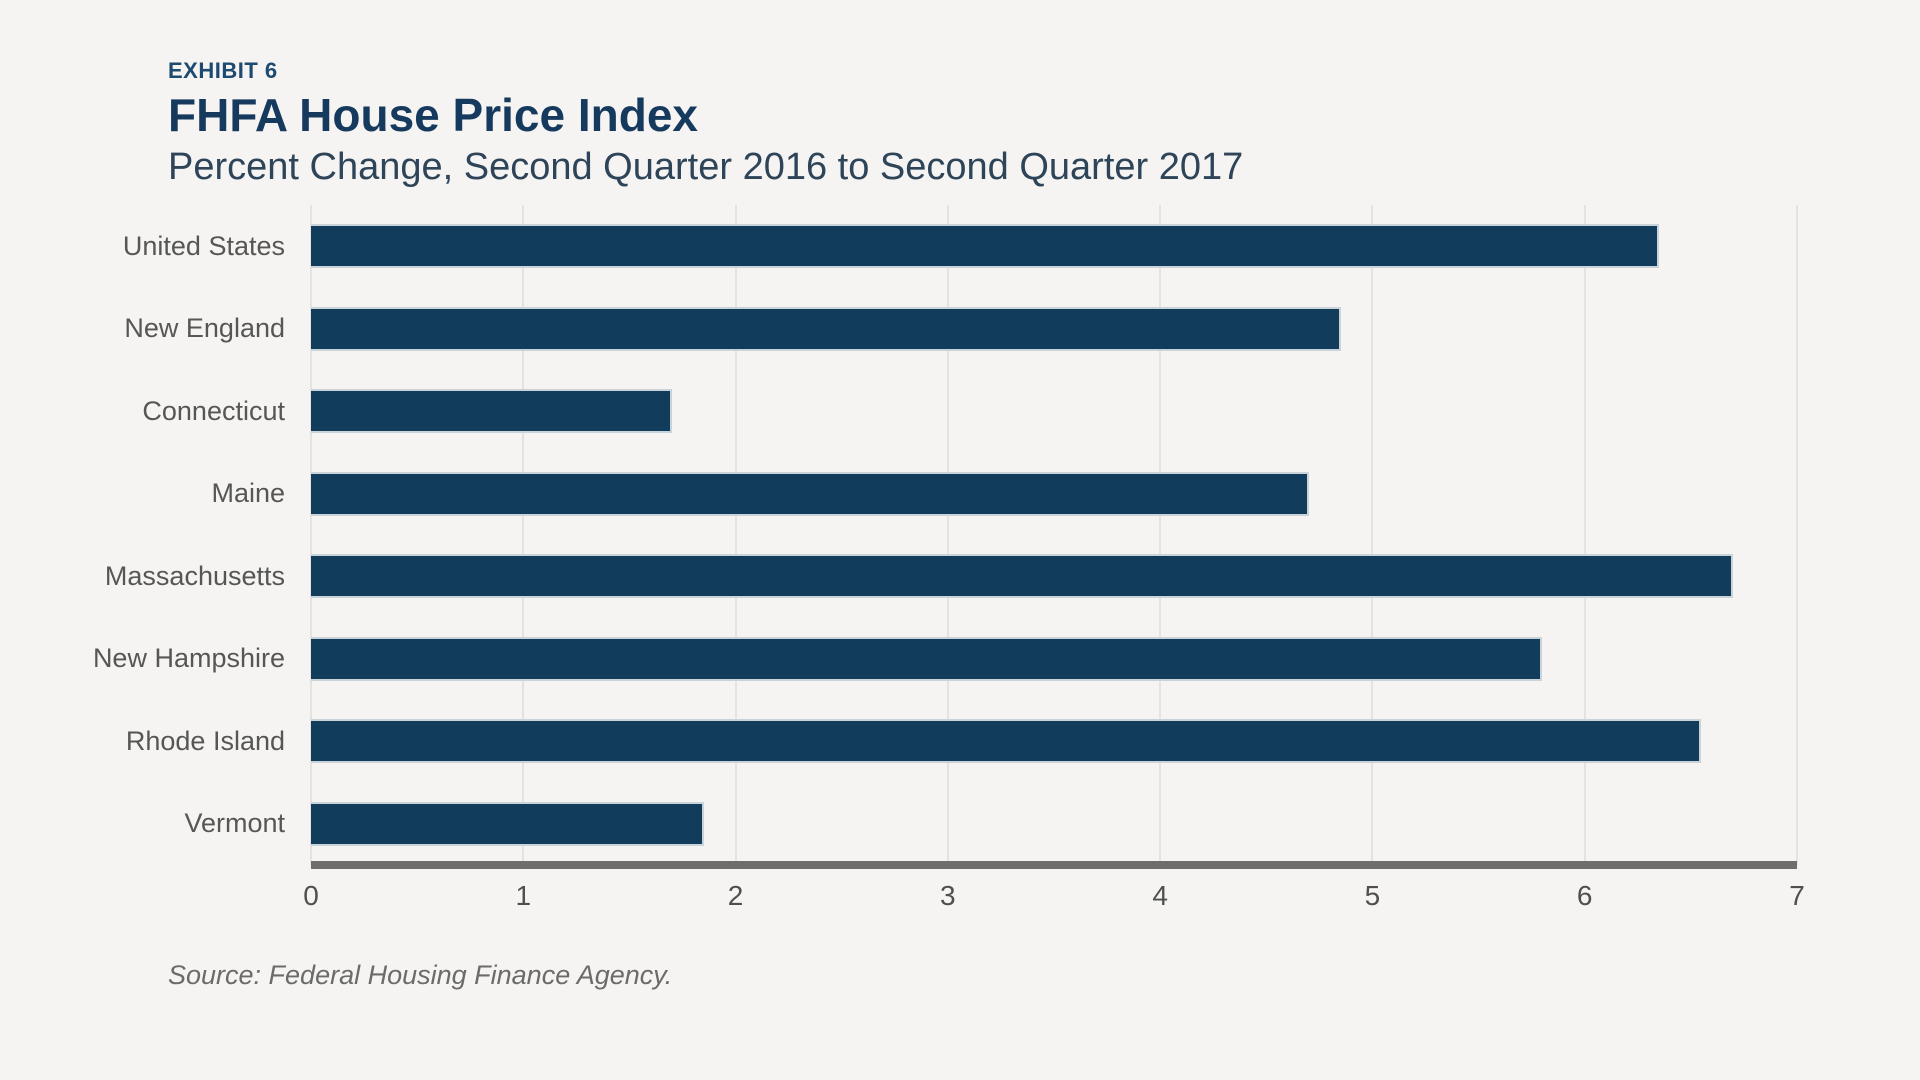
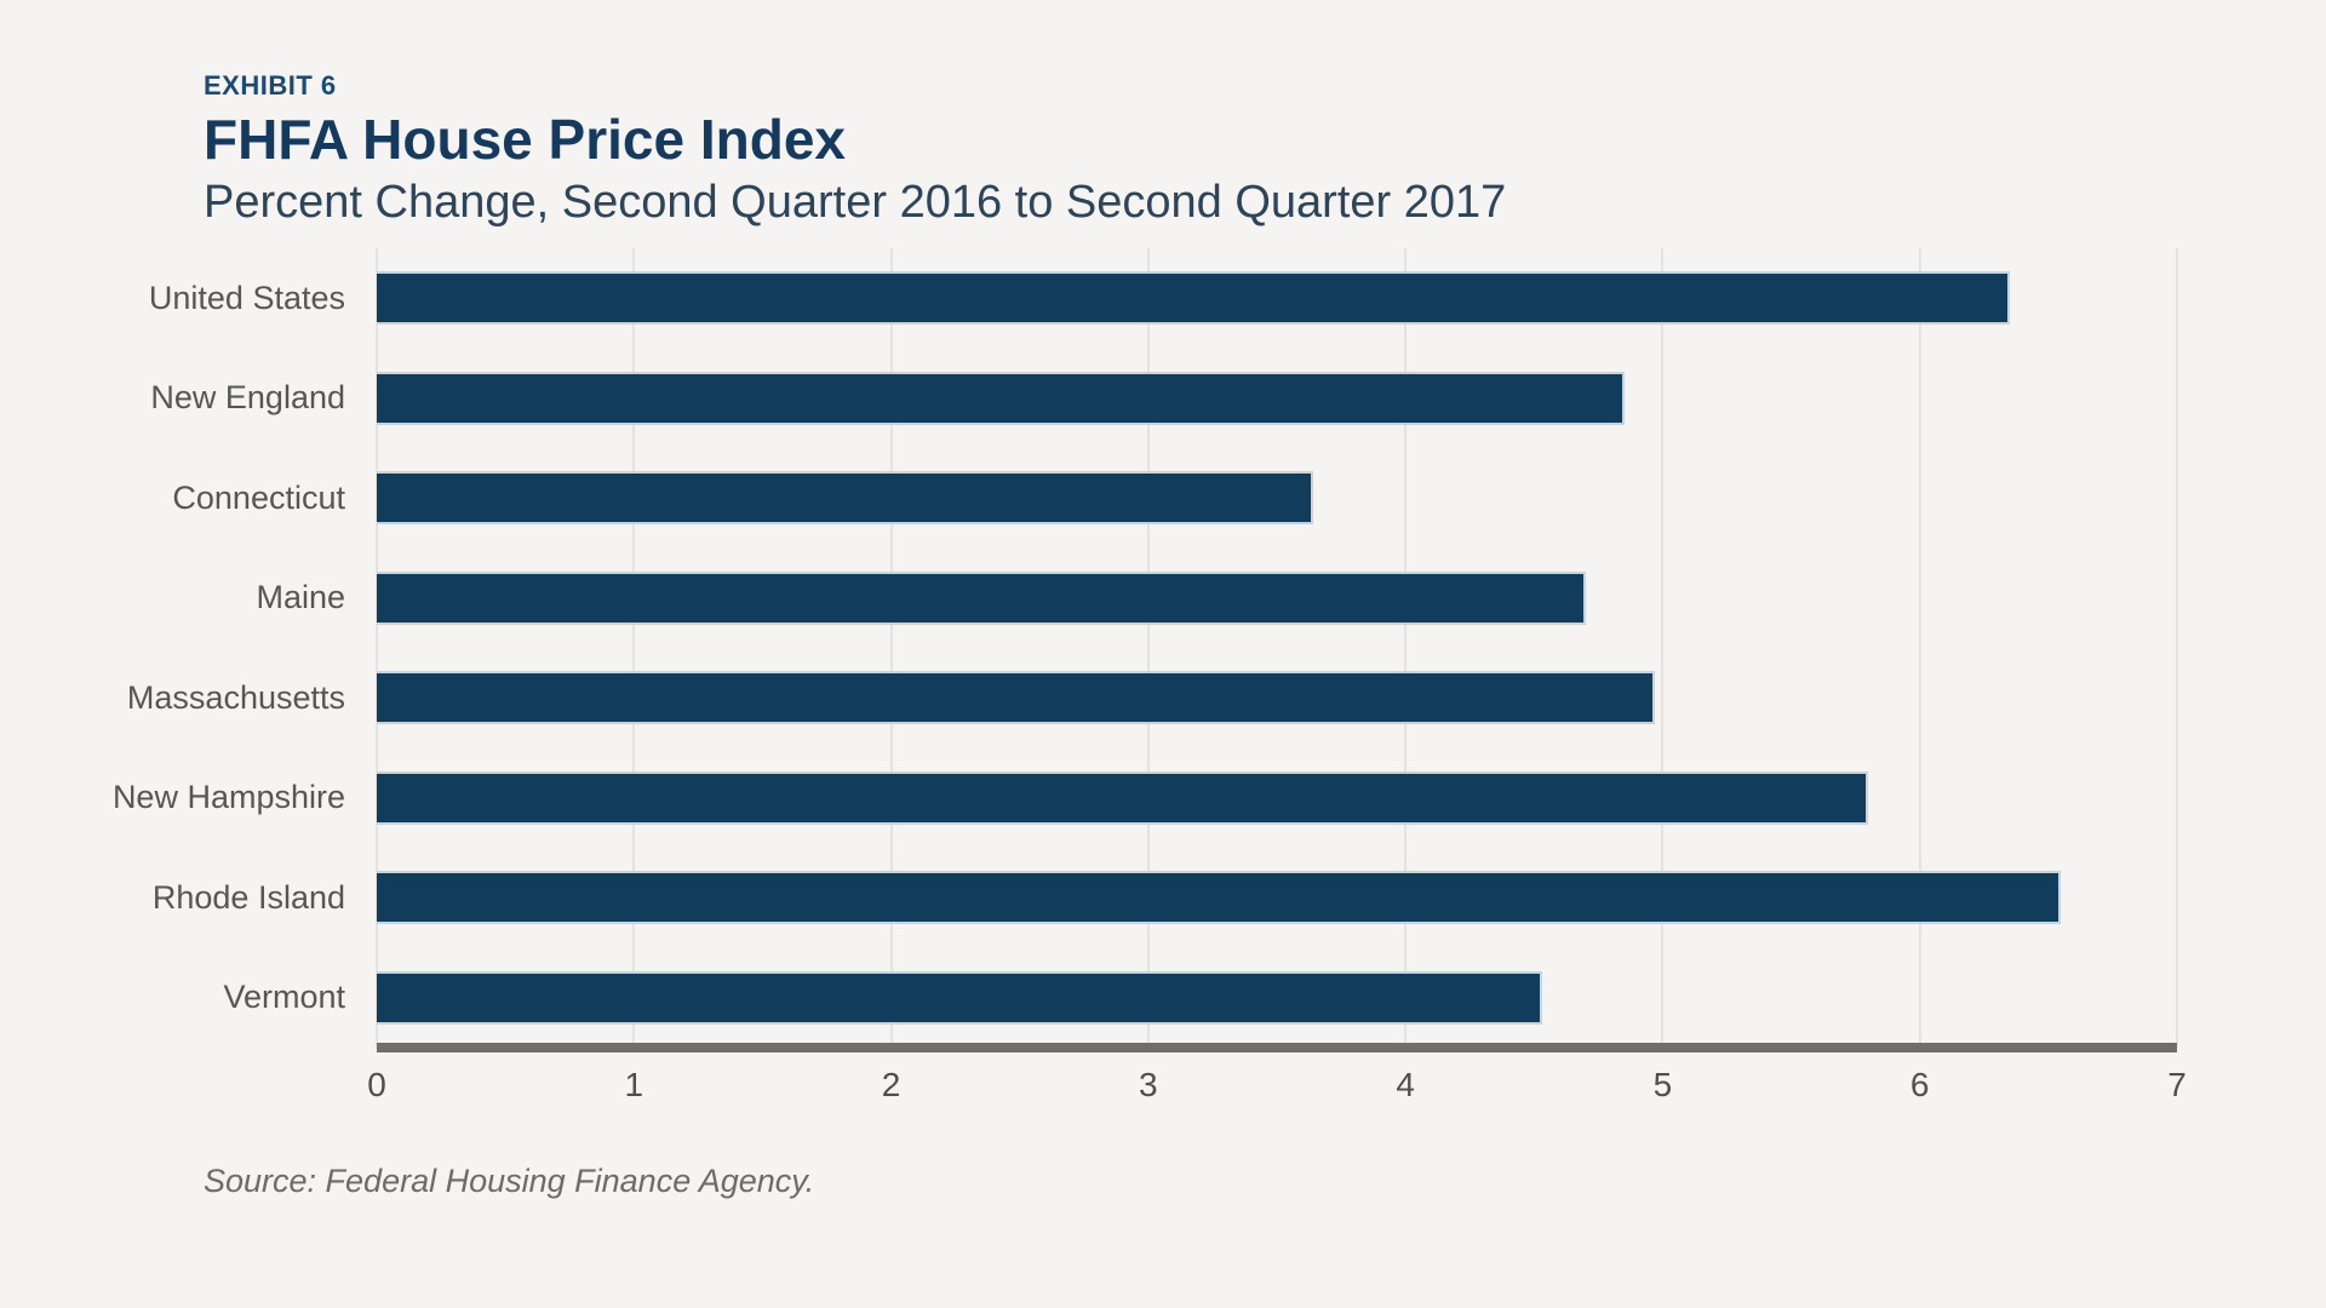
Connecticut: 1.70 -> 3.64
Massachusetts: 6.70 -> 4.97
Vermont: 1.85 -> 4.53
